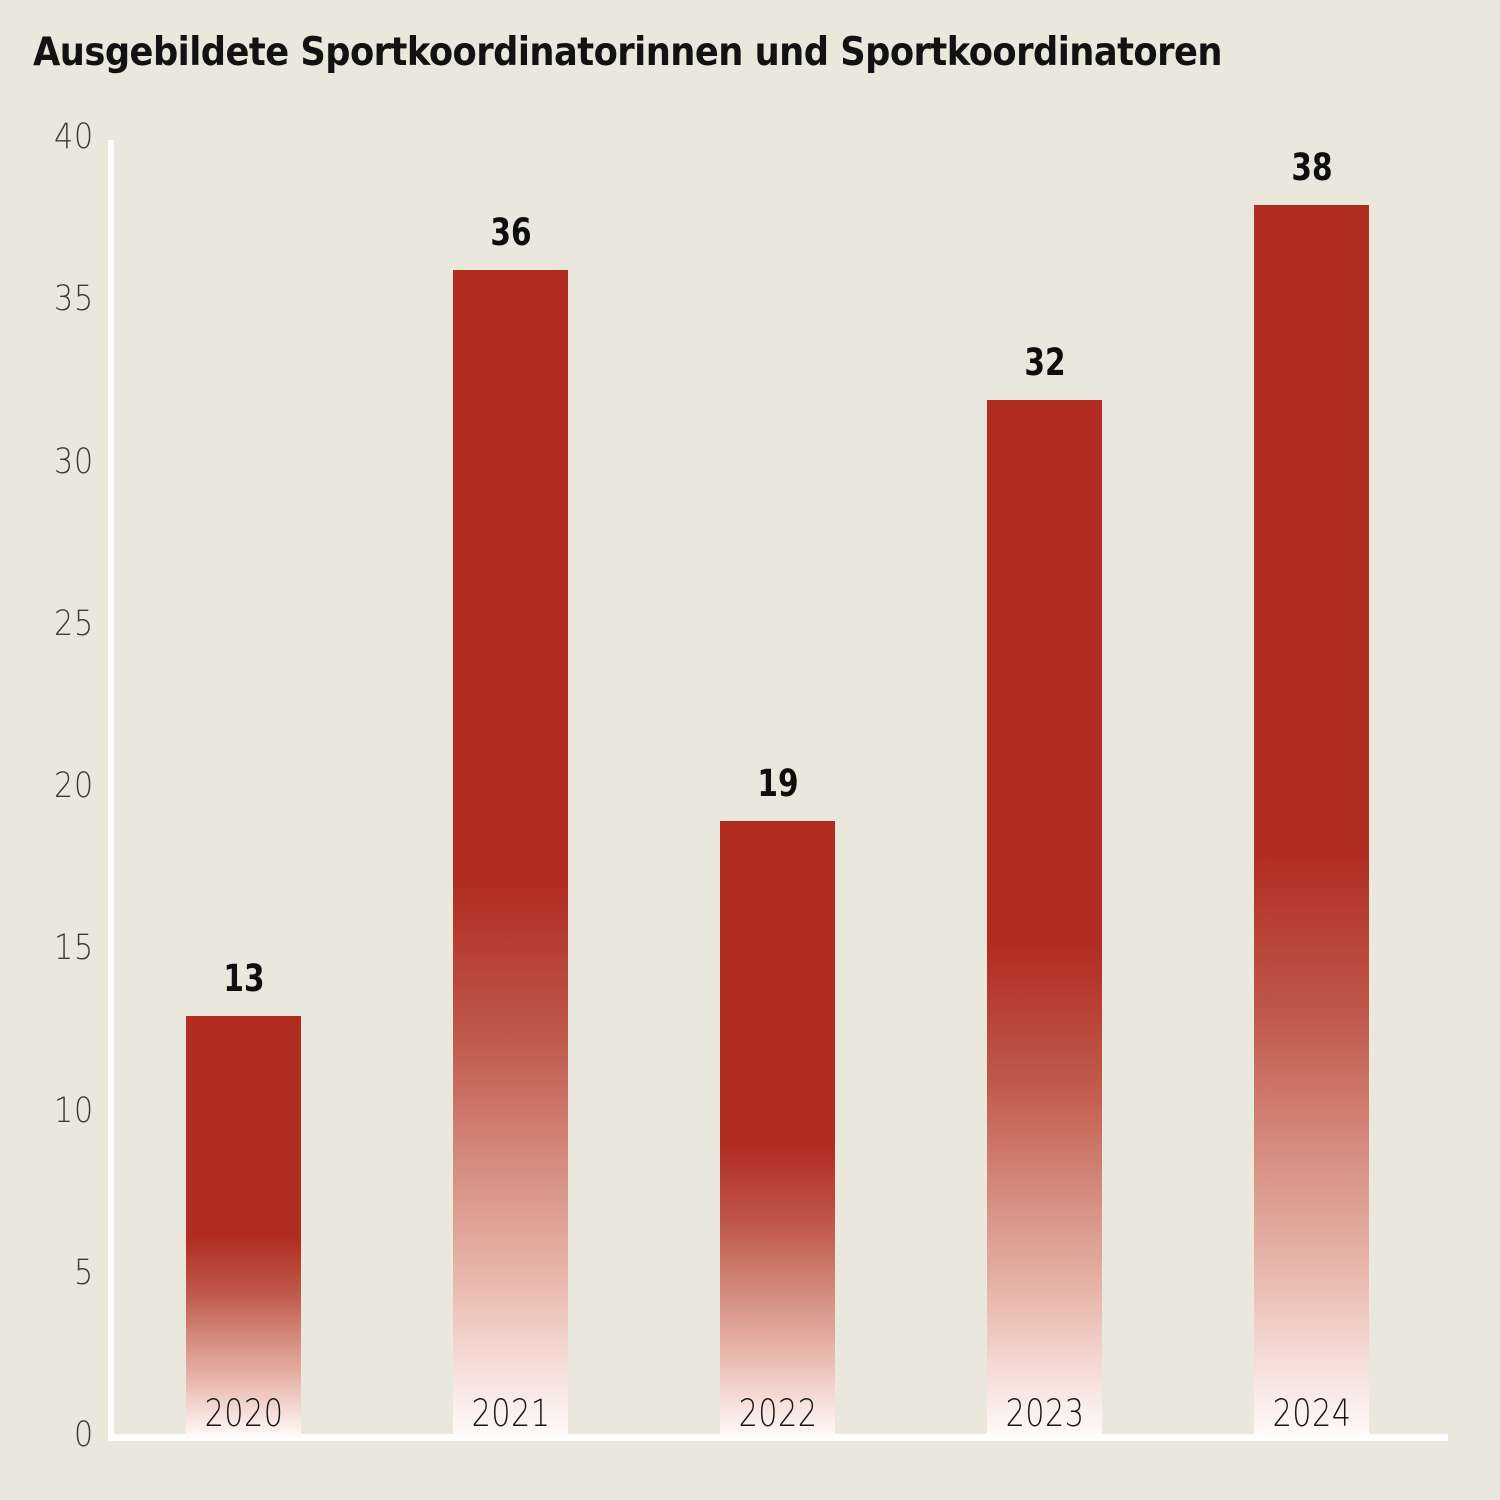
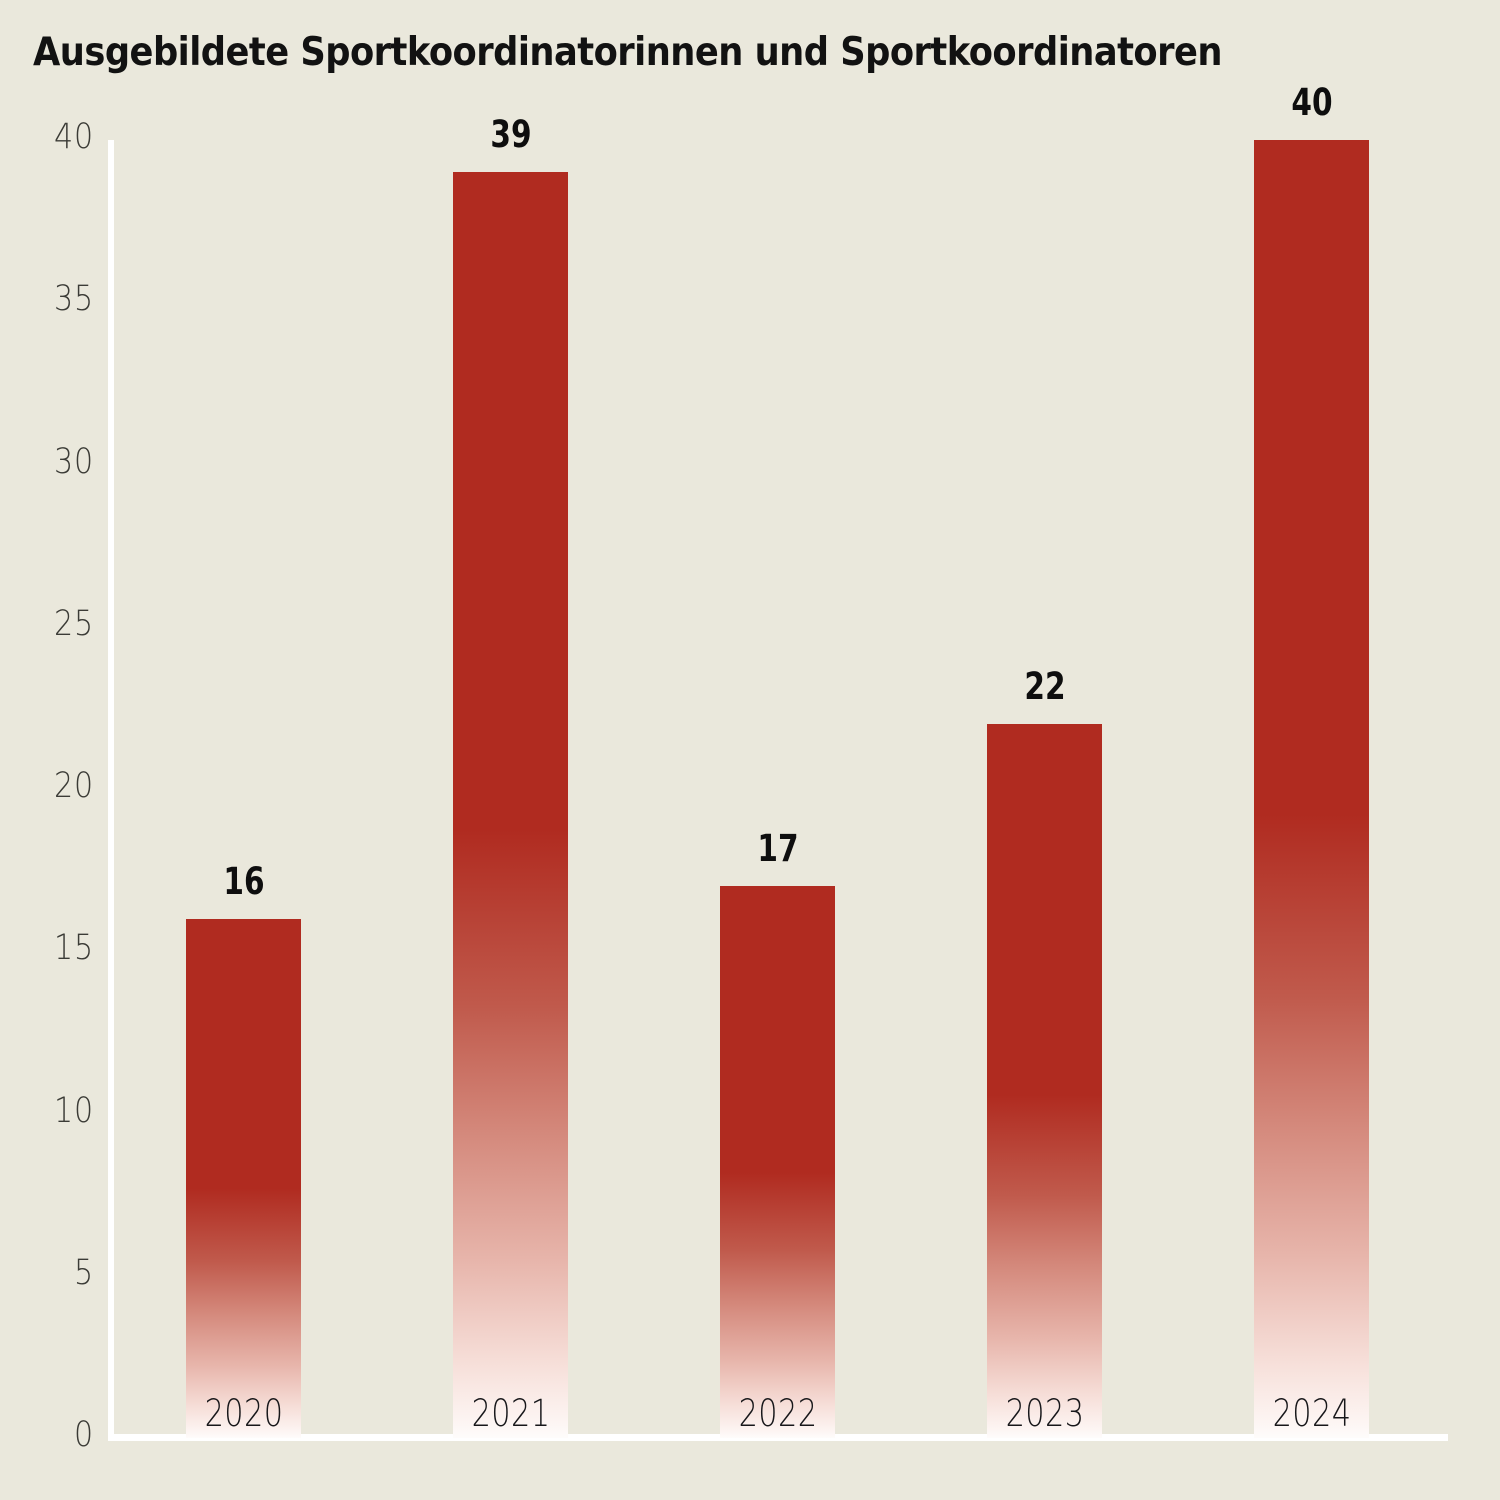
2020: 13 -> 16
2021: 36 -> 39
2022: 19 -> 17
2023: 32 -> 22
2024: 38 -> 40
